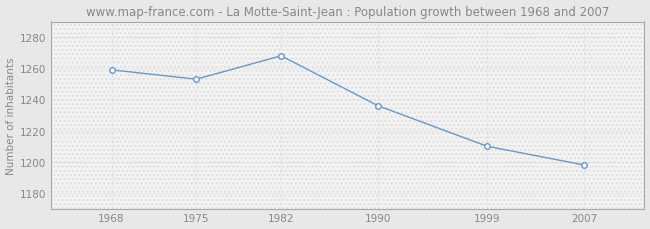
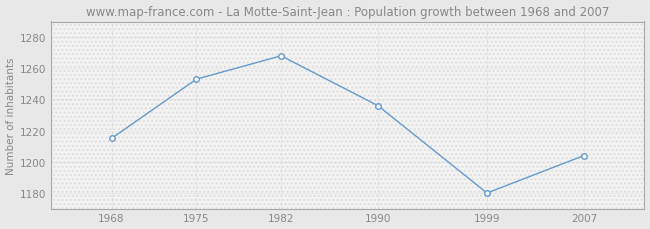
1968: 1259 -> 1215
1999: 1210 -> 1180
2007: 1198 -> 1204
